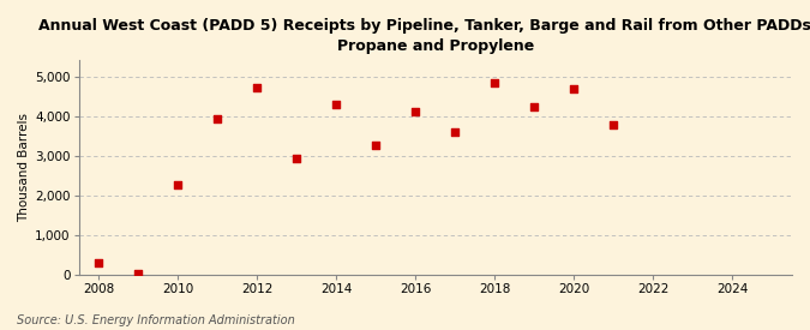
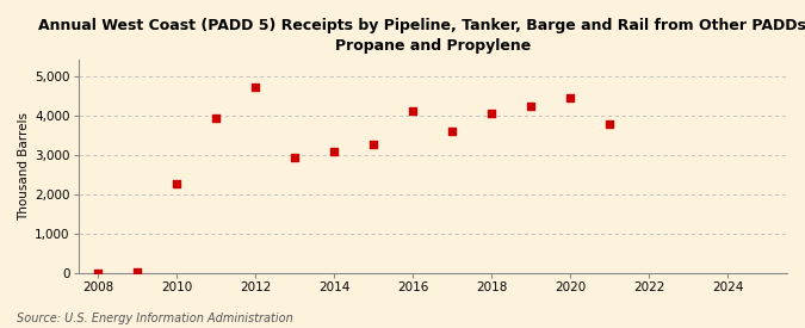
2008: 300 -> 0
2014: 4,300 -> 3,100
2018: 4,850 -> 4,040
2020: 4,700 -> 4,430
